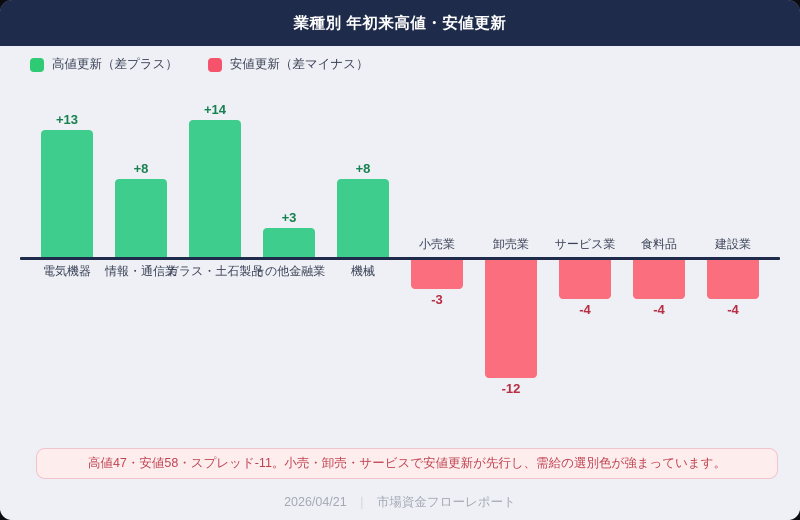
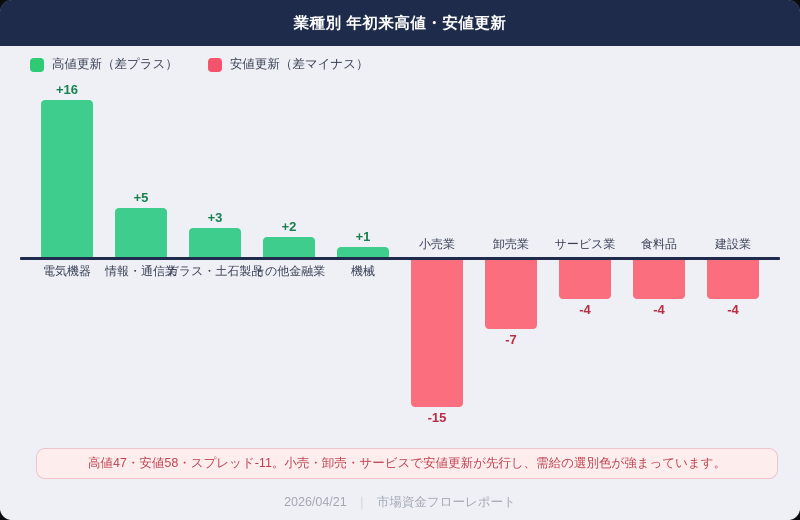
電気機器: +13 -> +16
情報・通信業: +8 -> +5
ガラス・土石製品: +14 -> +3
その他金融業: +3 -> +2
機械: +8 -> +1
小売業: -3 -> -15
卸売業: -12 -> -7
